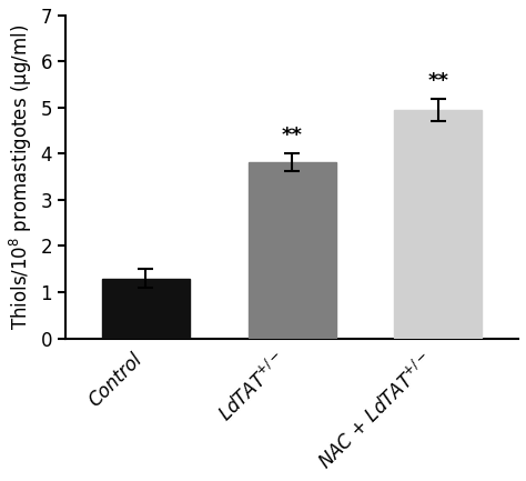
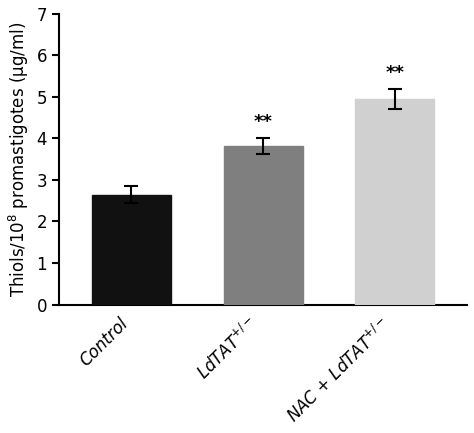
Control: 1.30 -> 2.65
